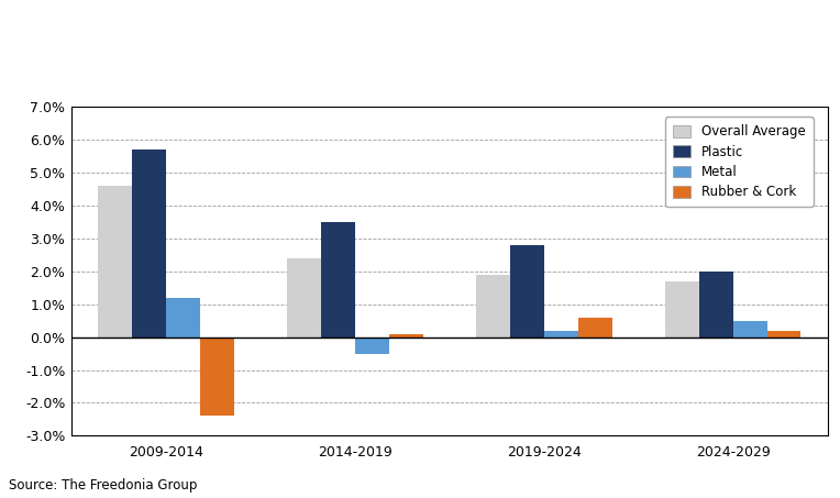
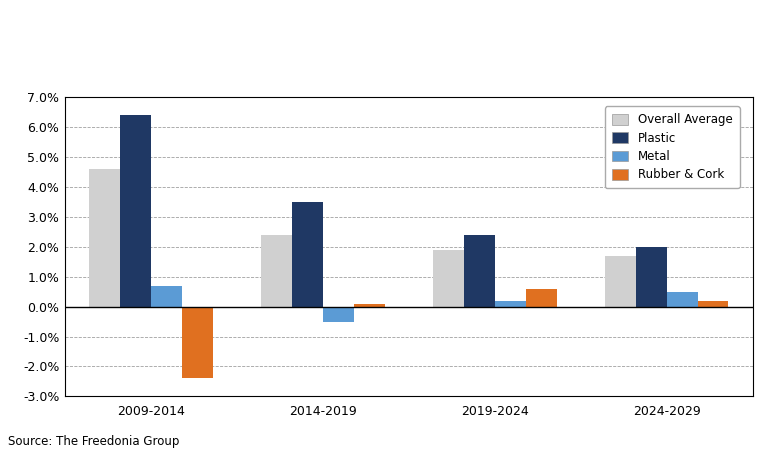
Plastic/2009-2014: 5.7% -> 6.4%
Metal/2009-2014: 1.2% -> 0.7%
Plastic/2019-2024: 2.8% -> 2.4%
